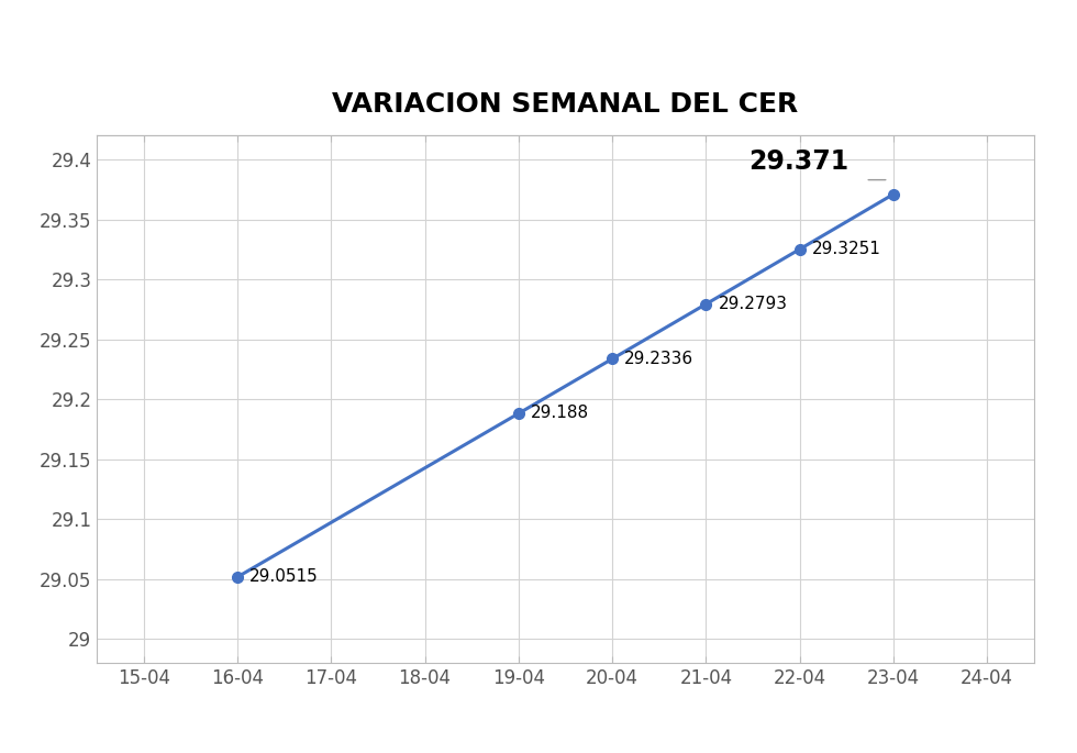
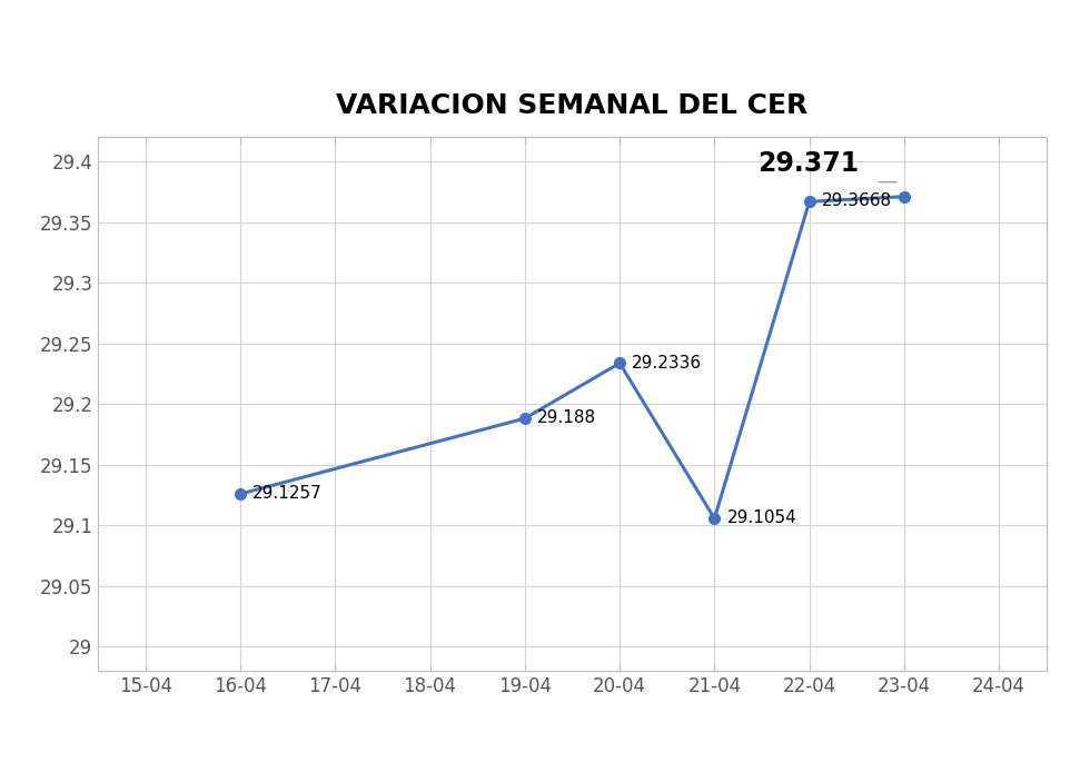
16-04: 29.0515 -> 29.1257
21-04: 29.2793 -> 29.1054
22-04: 29.3251 -> 29.3668
